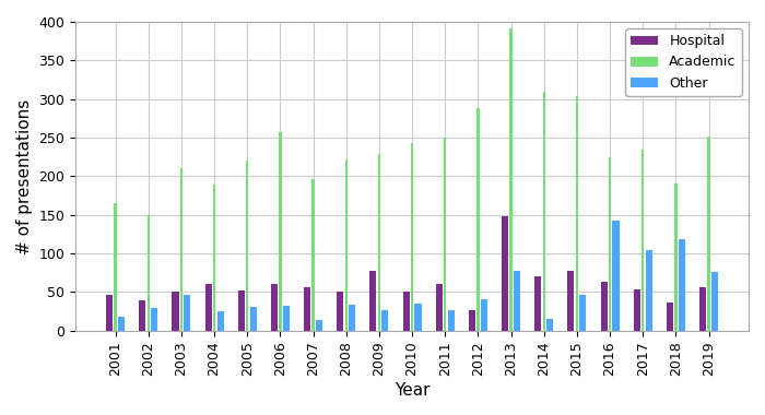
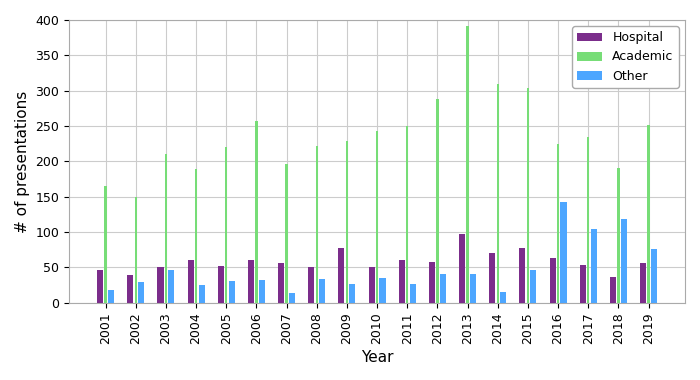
Hospital/2012: 26 -> 58
Hospital/2013: 148 -> 97
Other/2013: 78 -> 41
